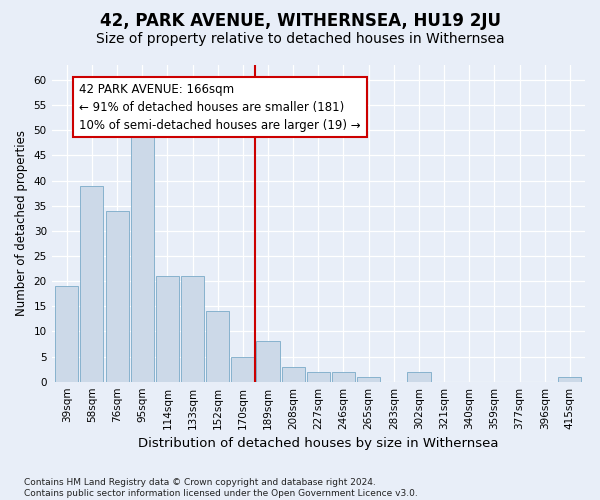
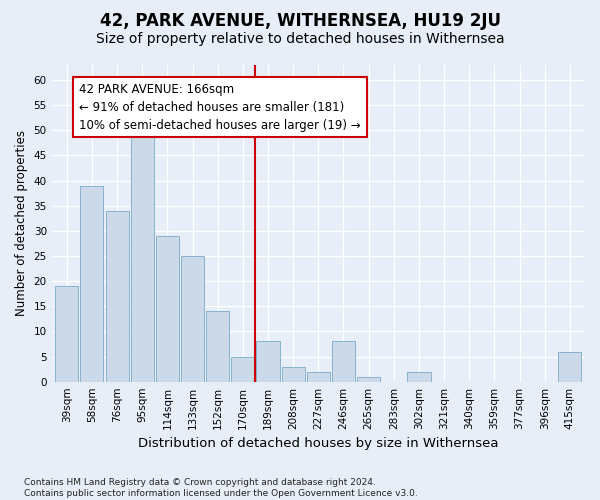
114sqm: 21 -> 29
133sqm: 21 -> 25
246sqm: 2 -> 8
415sqm: 1 -> 6
